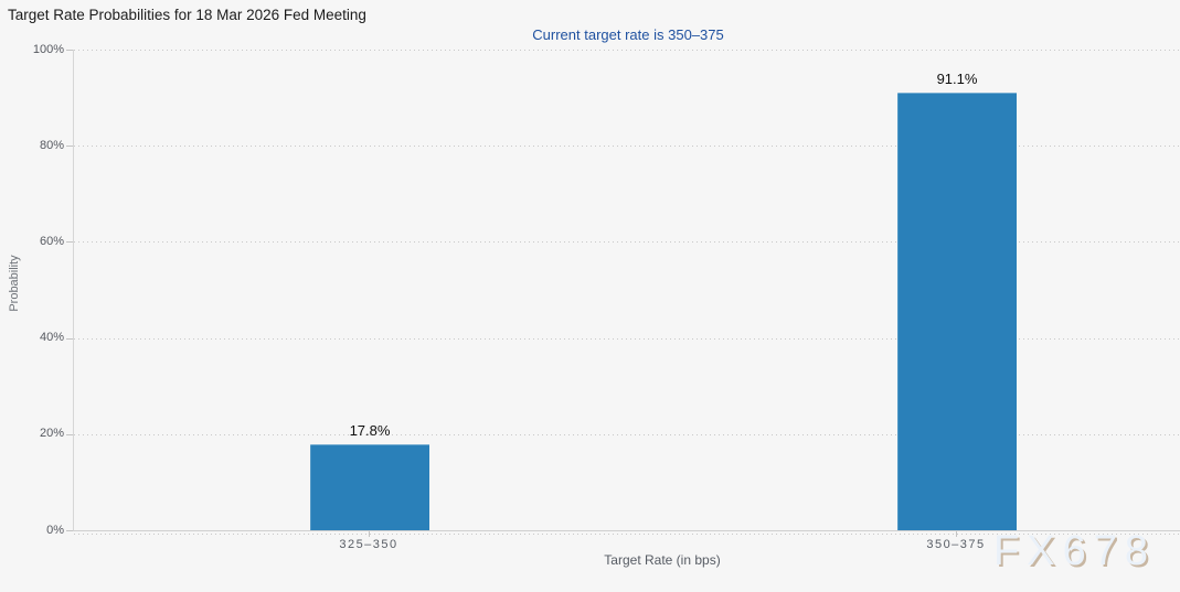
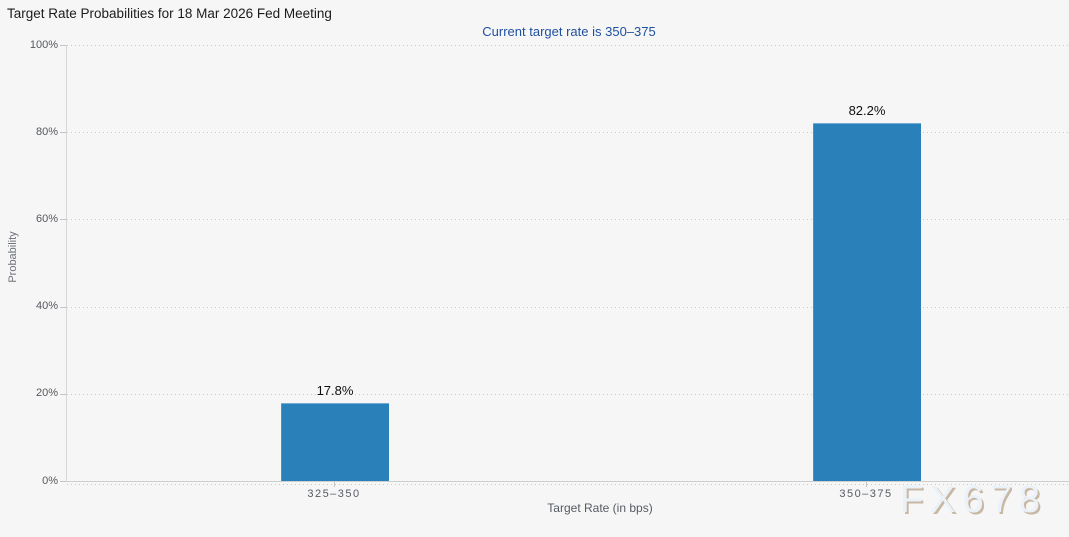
350–375: 91.1% -> 82.2%
